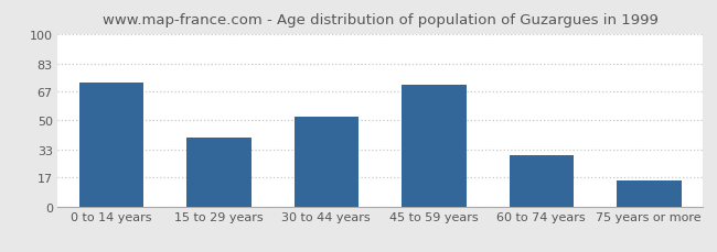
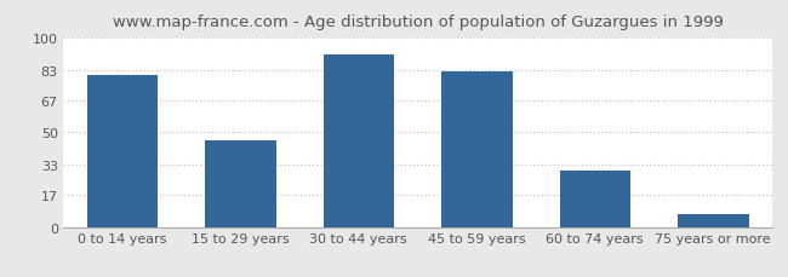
0 to 14 years: 72 -> 80
15 to 29 years: 40 -> 46
30 to 44 years: 52 -> 91
45 to 59 years: 71 -> 82
75 years or more: 15 -> 7
